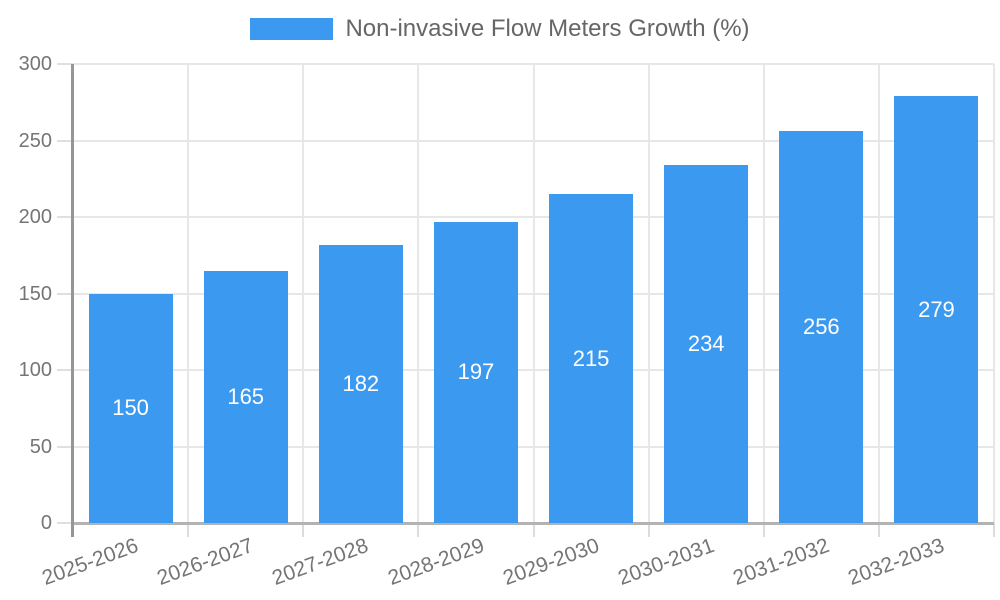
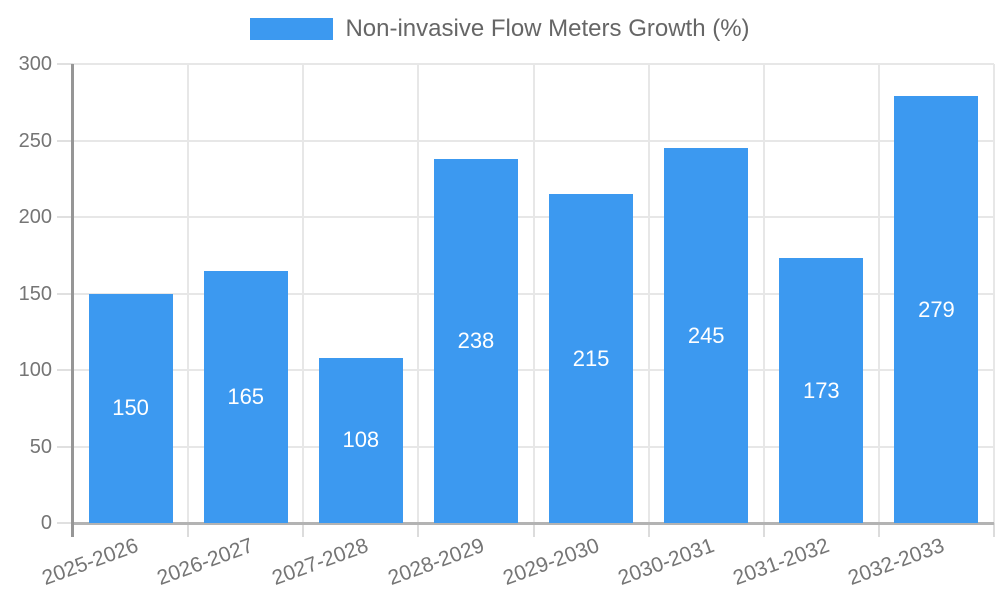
2027-2028: 182 -> 108
2028-2029: 197 -> 238
2030-2031: 234 -> 245
2031-2032: 256 -> 173
